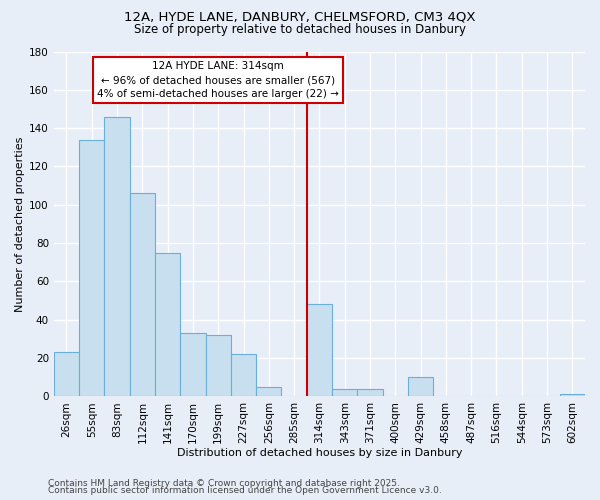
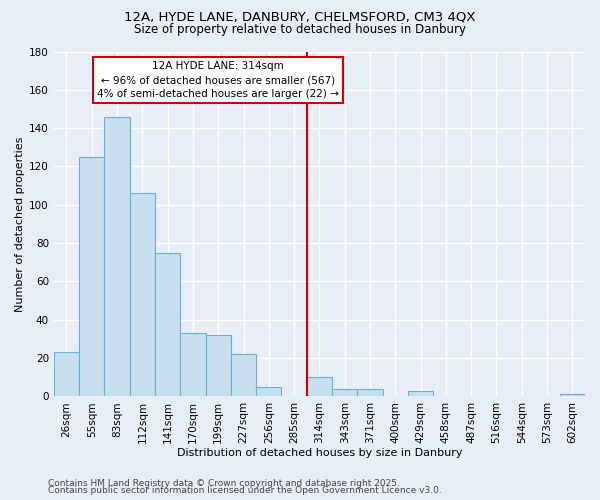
55sqm: 134 -> 125
314sqm: 48 -> 10
429sqm: 10 -> 3
